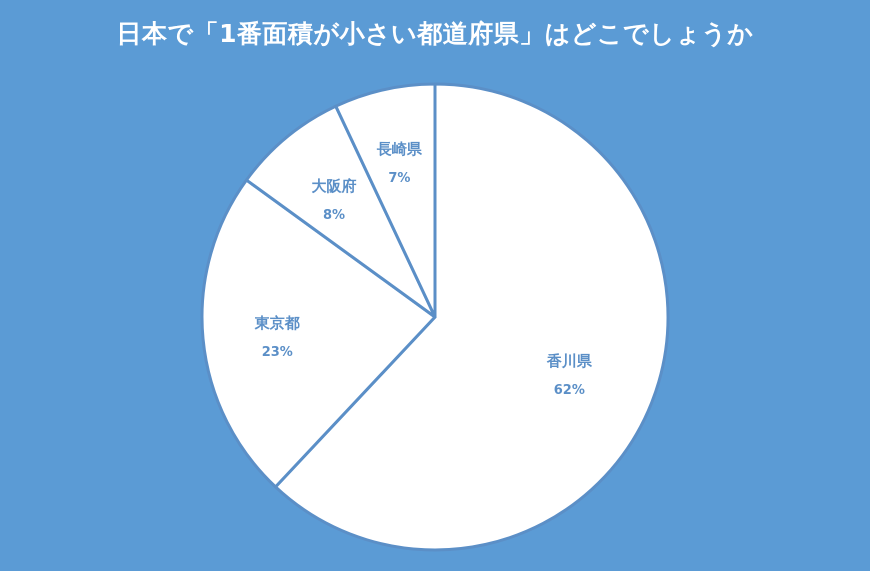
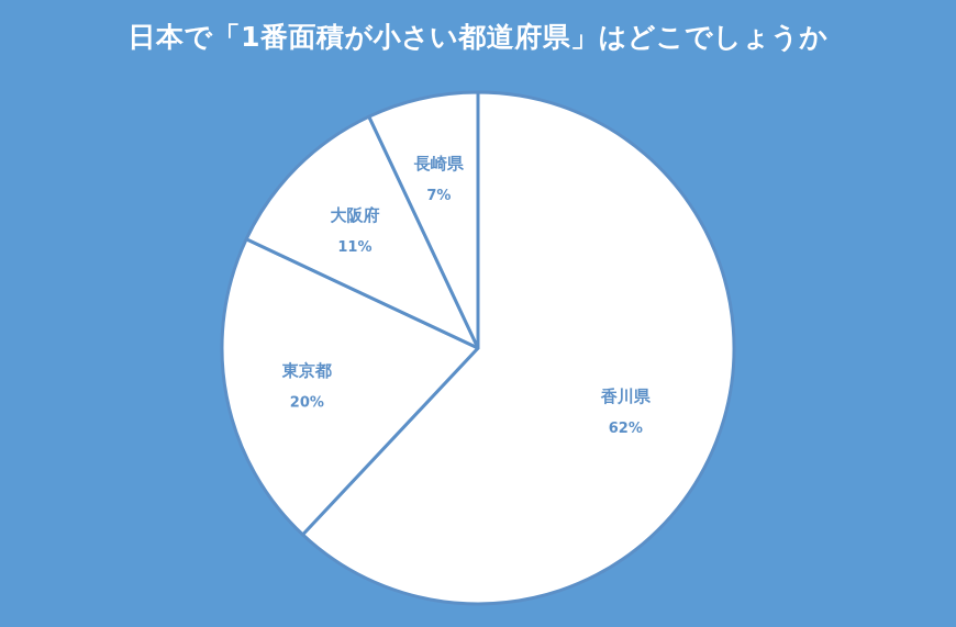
東京都: 23% -> 20%
大阪府: 8% -> 11%
